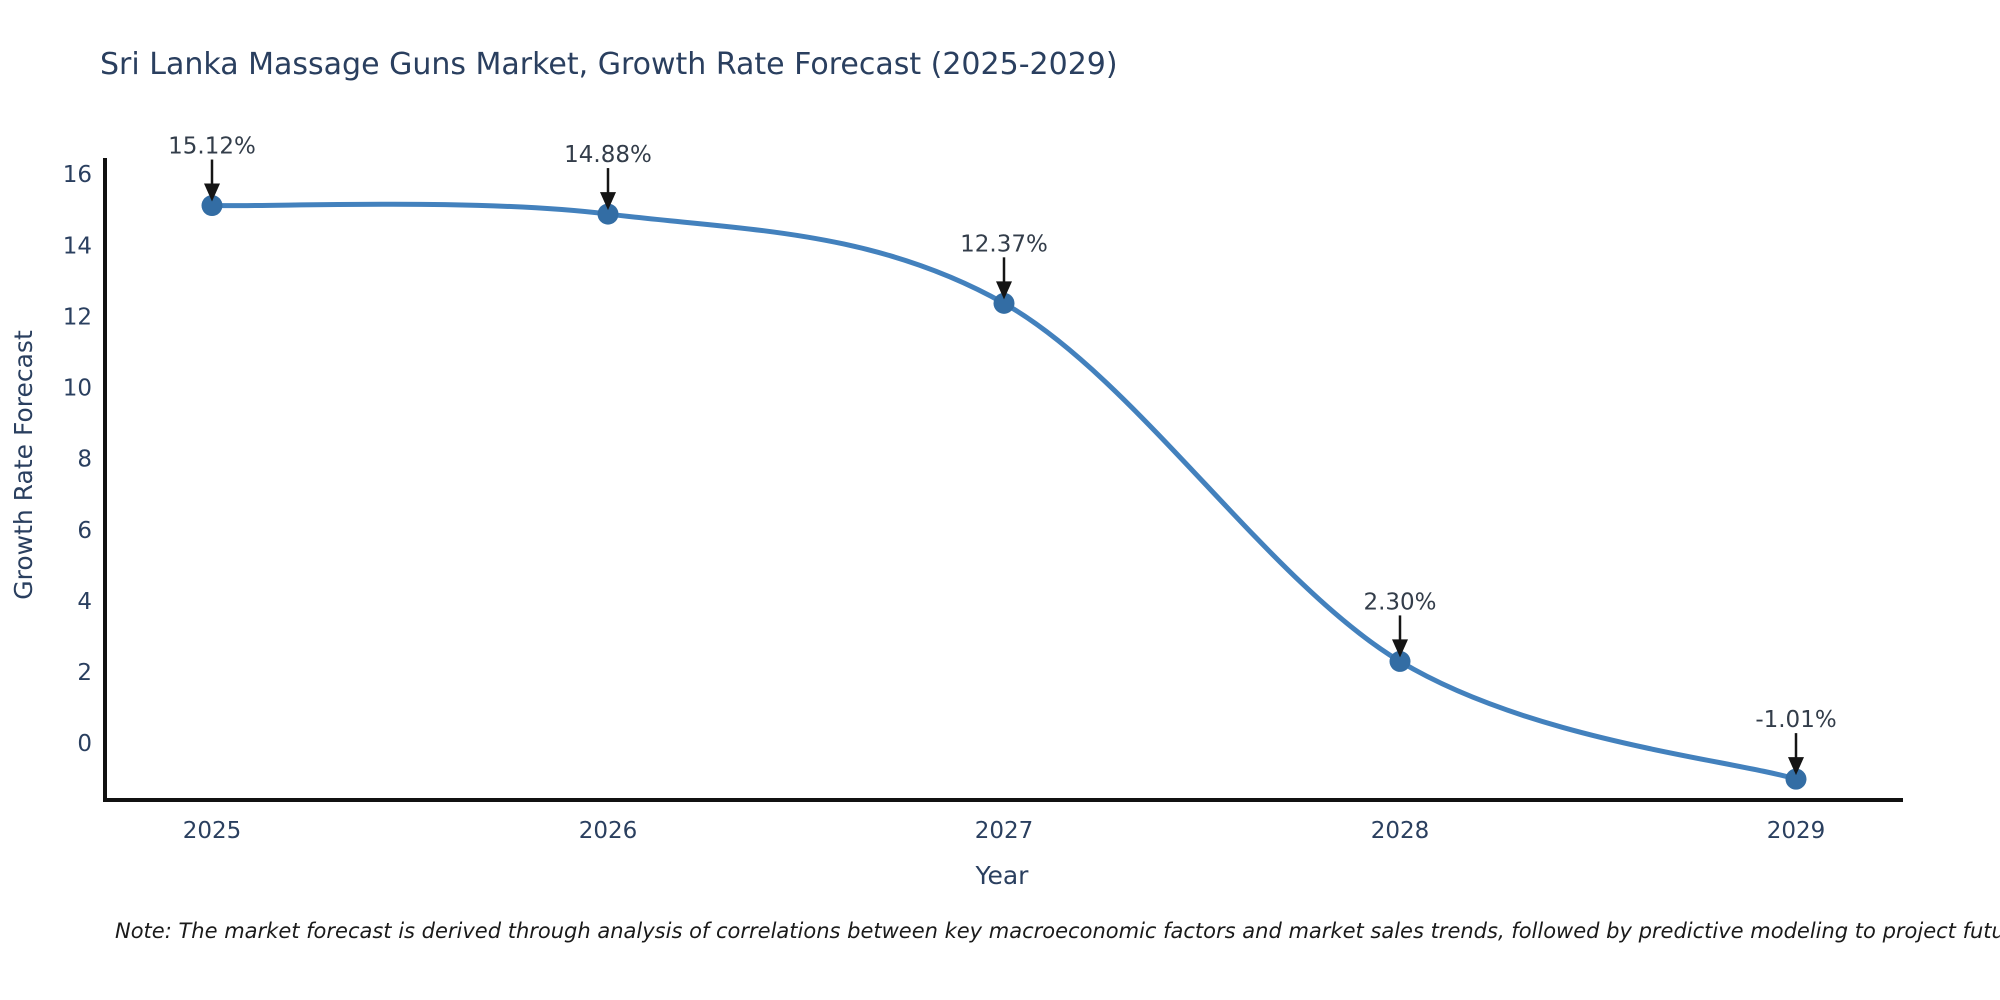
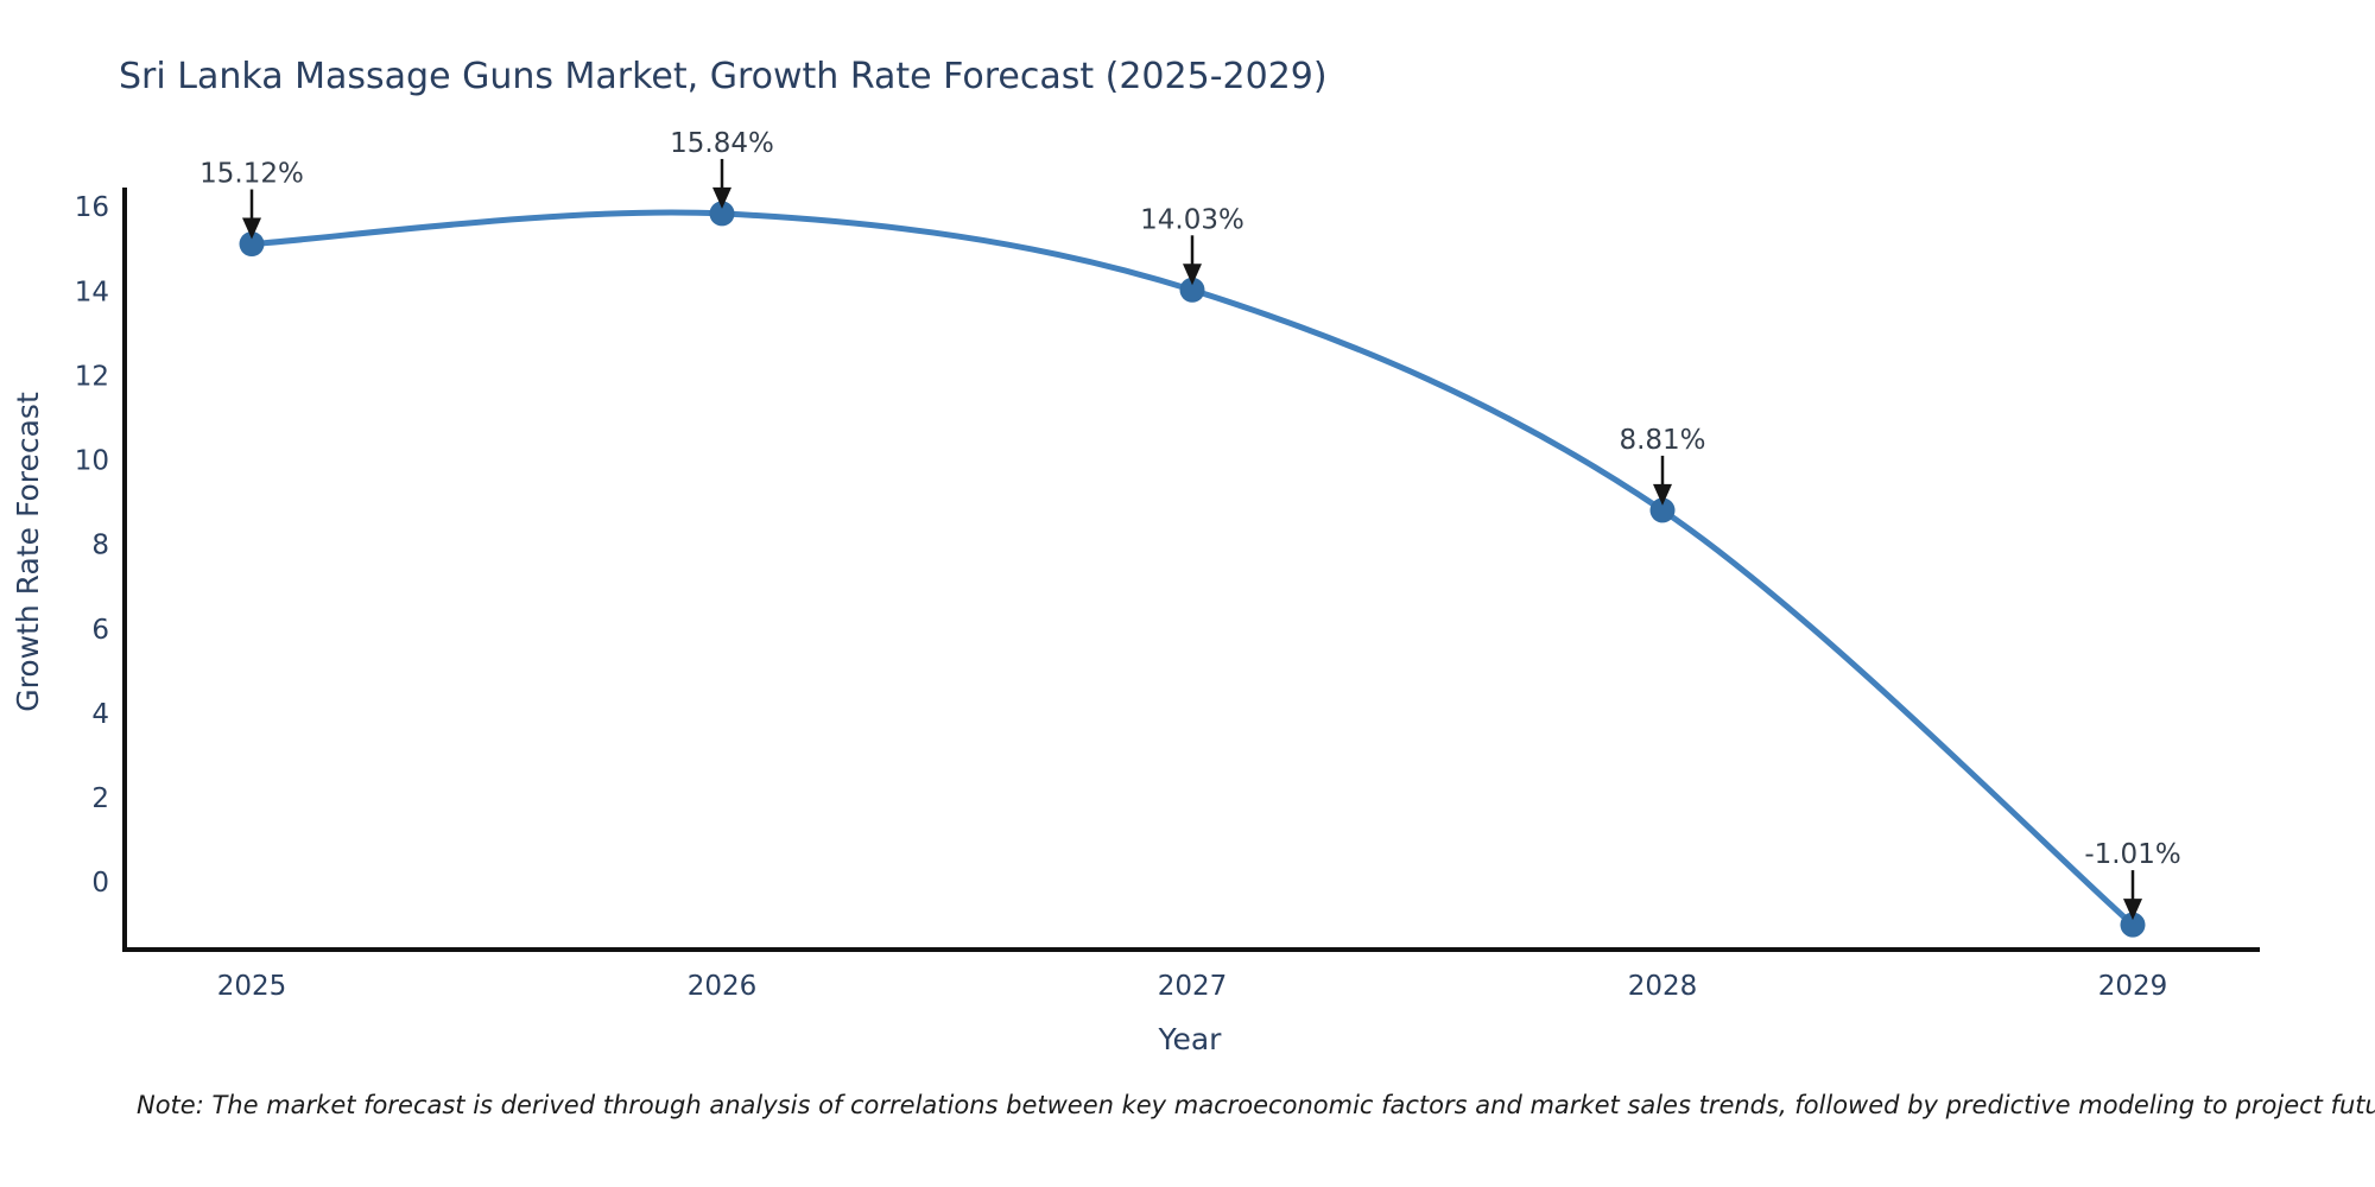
2026: 14.88% -> 15.84%
2027: 12.37% -> 14.03%
2028: 2.30% -> 8.81%
